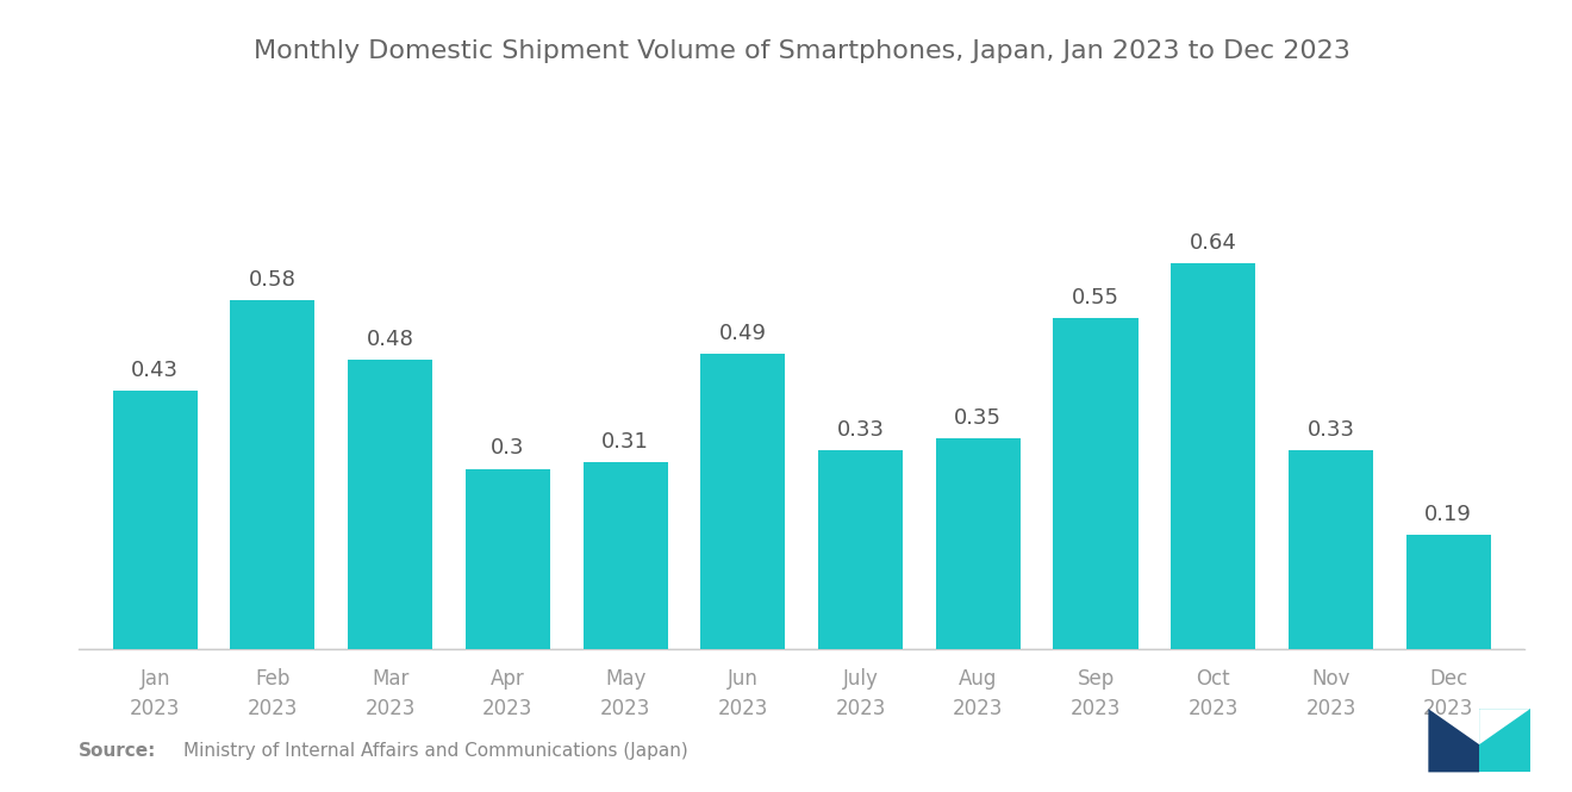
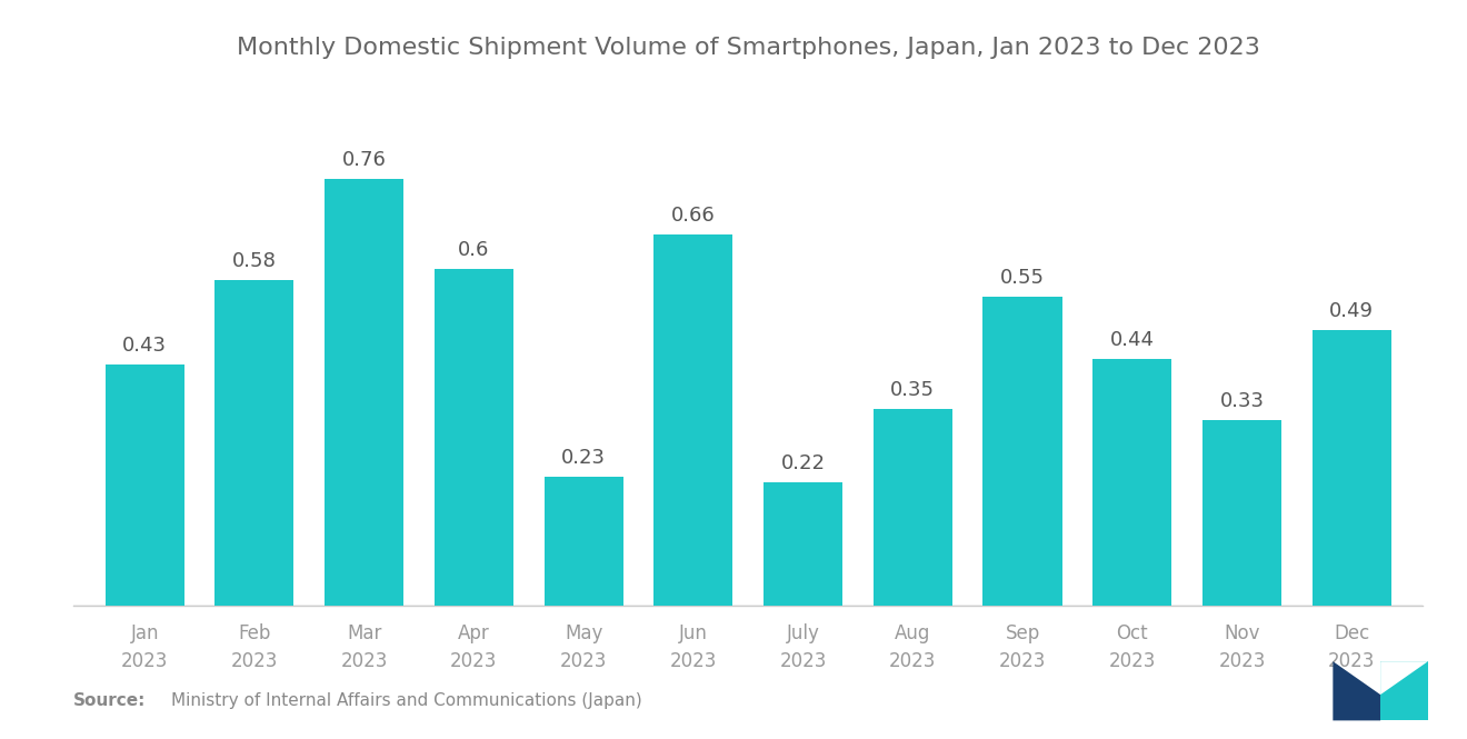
Mar 2023: 0.48 -> 0.76
Apr 2023: 0.3 -> 0.6
May 2023: 0.31 -> 0.23
Jun 2023: 0.49 -> 0.66
July 2023: 0.33 -> 0.22
Oct 2023: 0.64 -> 0.44
Dec 2023: 0.19 -> 0.49
